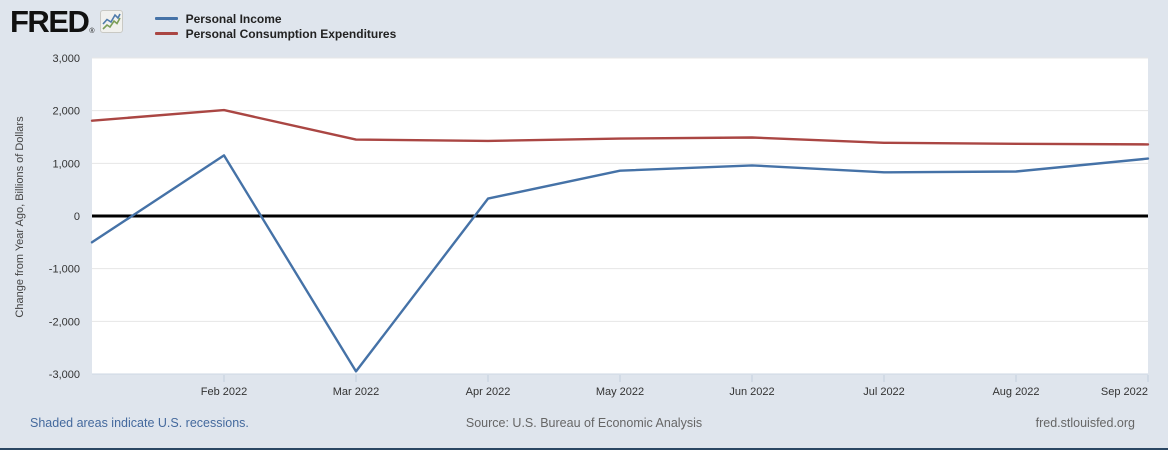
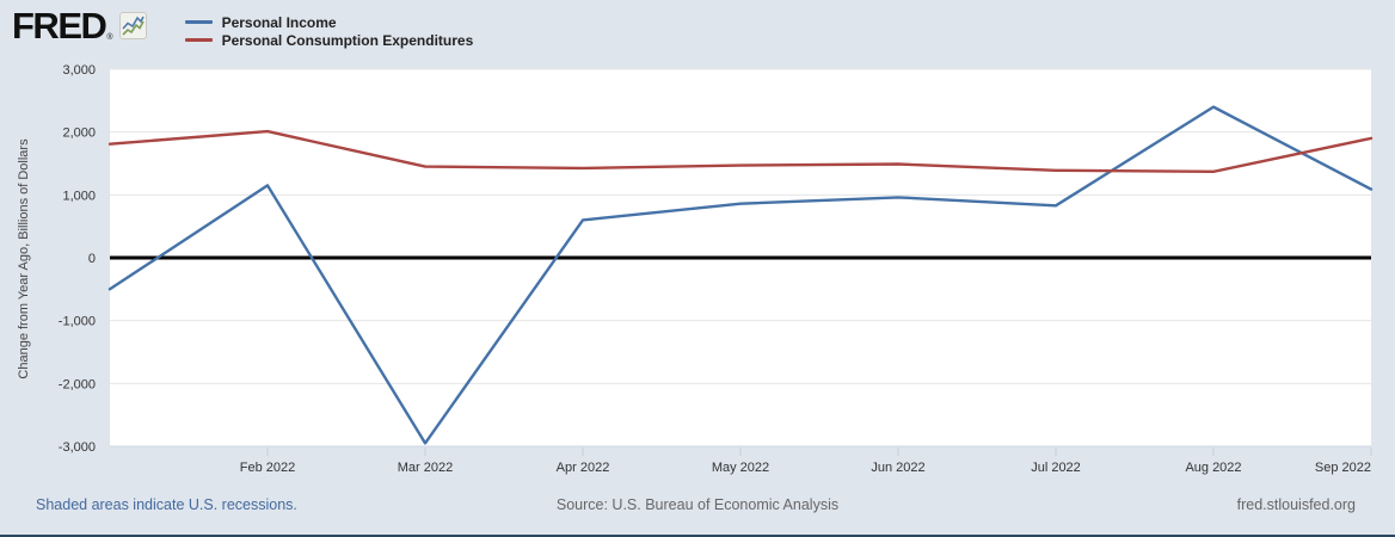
Personal Income/Apr 2022: 300 -> 600
Personal Income/Aug 2022: 800 -> 2400
Personal Consumption Expenditures/Sep 2022: 1400 -> 1900
